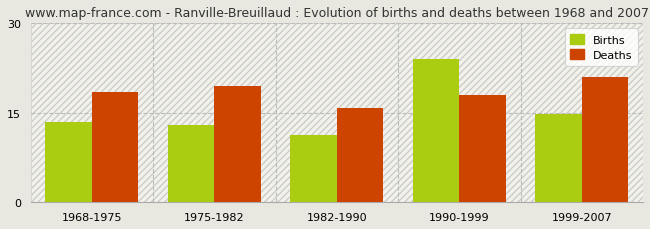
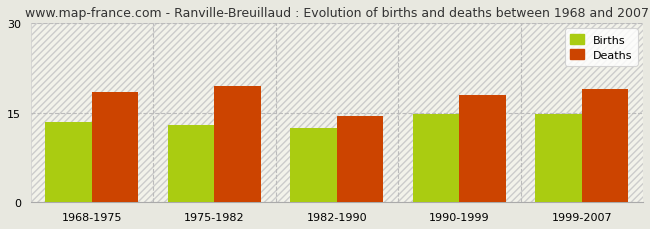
Births/1982-1990: 11.2 -> 12.5
Deaths/1982-1990: 15.8 -> 14.5
Births/1990-1999: 24.0 -> 14.8
Deaths/1999-2007: 21.0 -> 19.0
